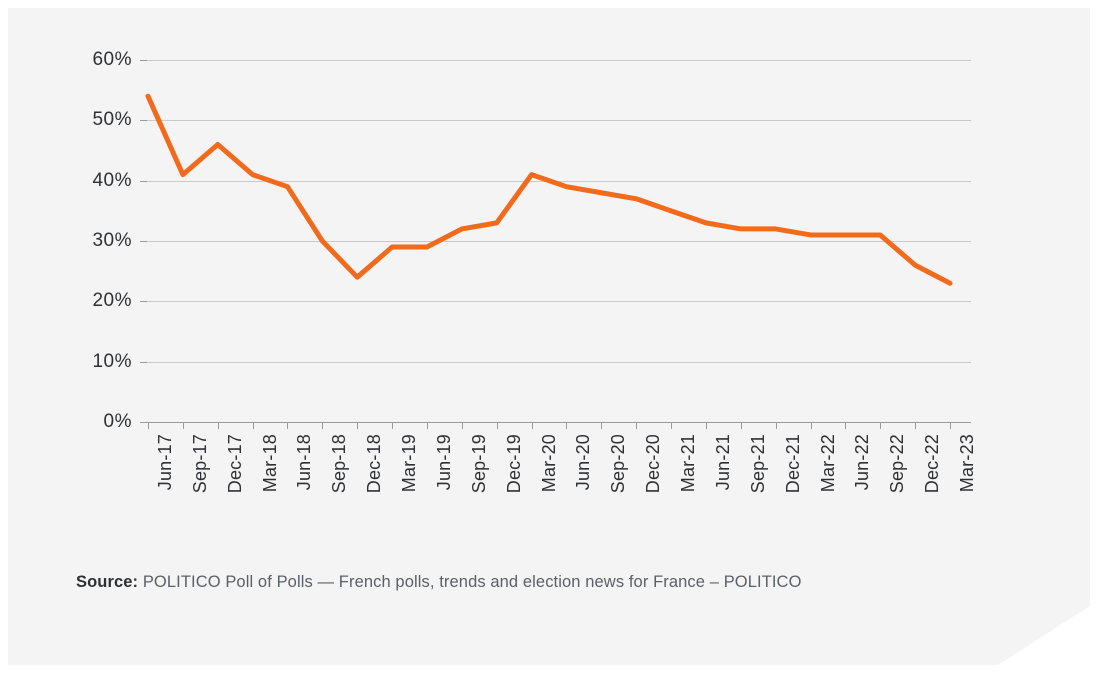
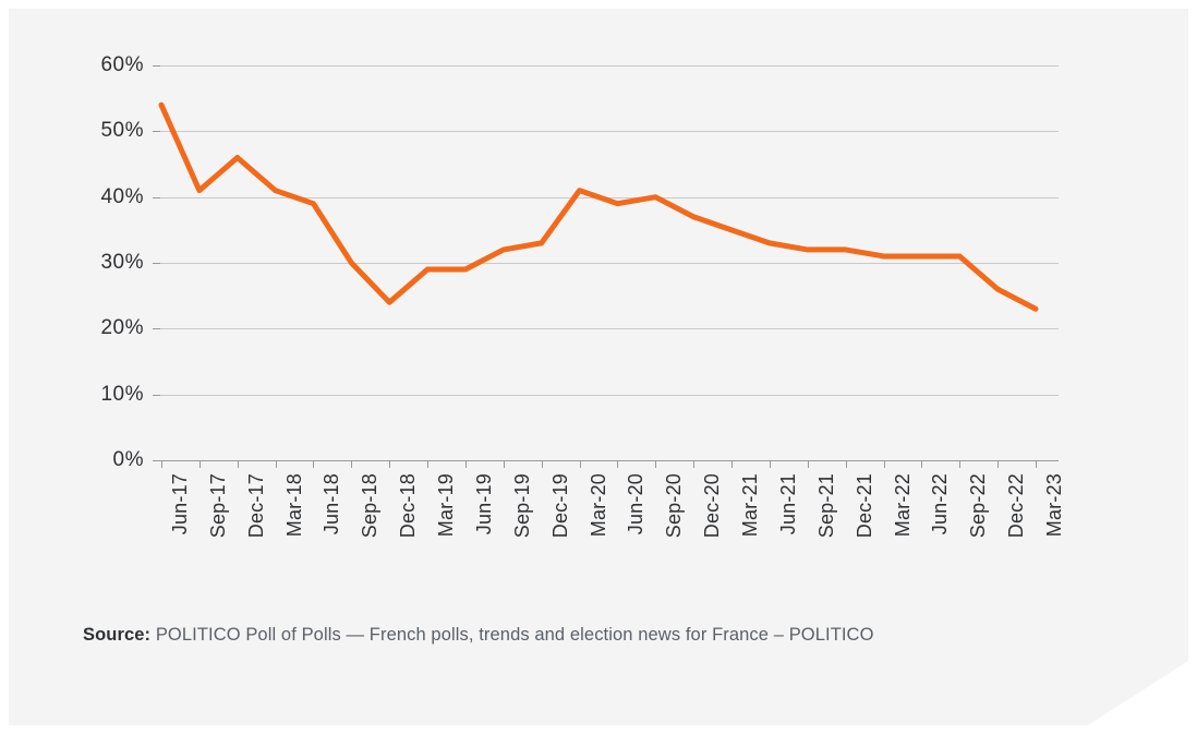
Sep-20: 38% -> 40%
